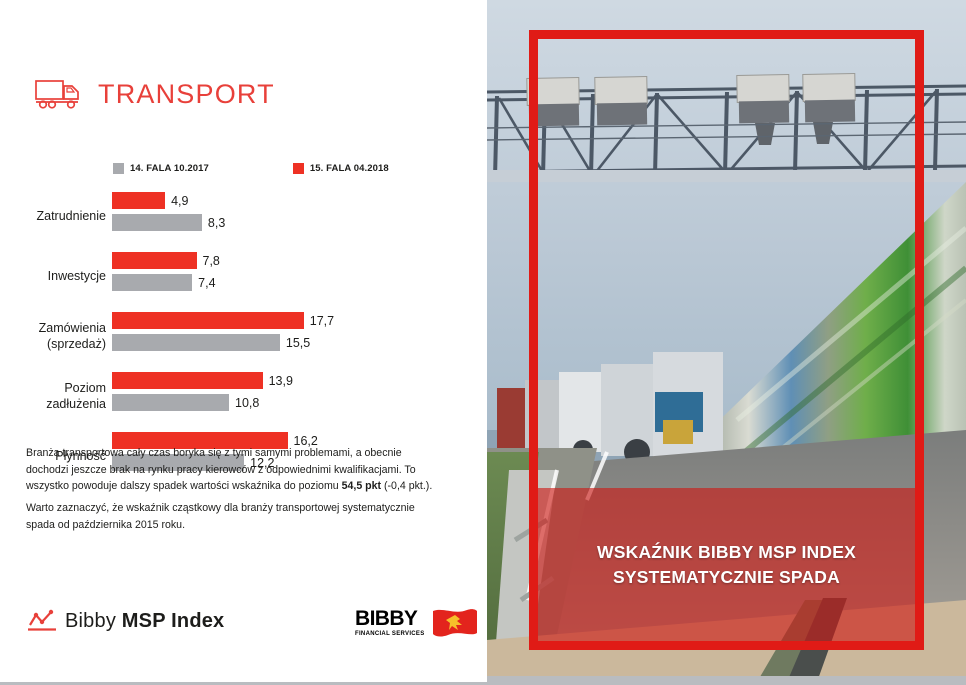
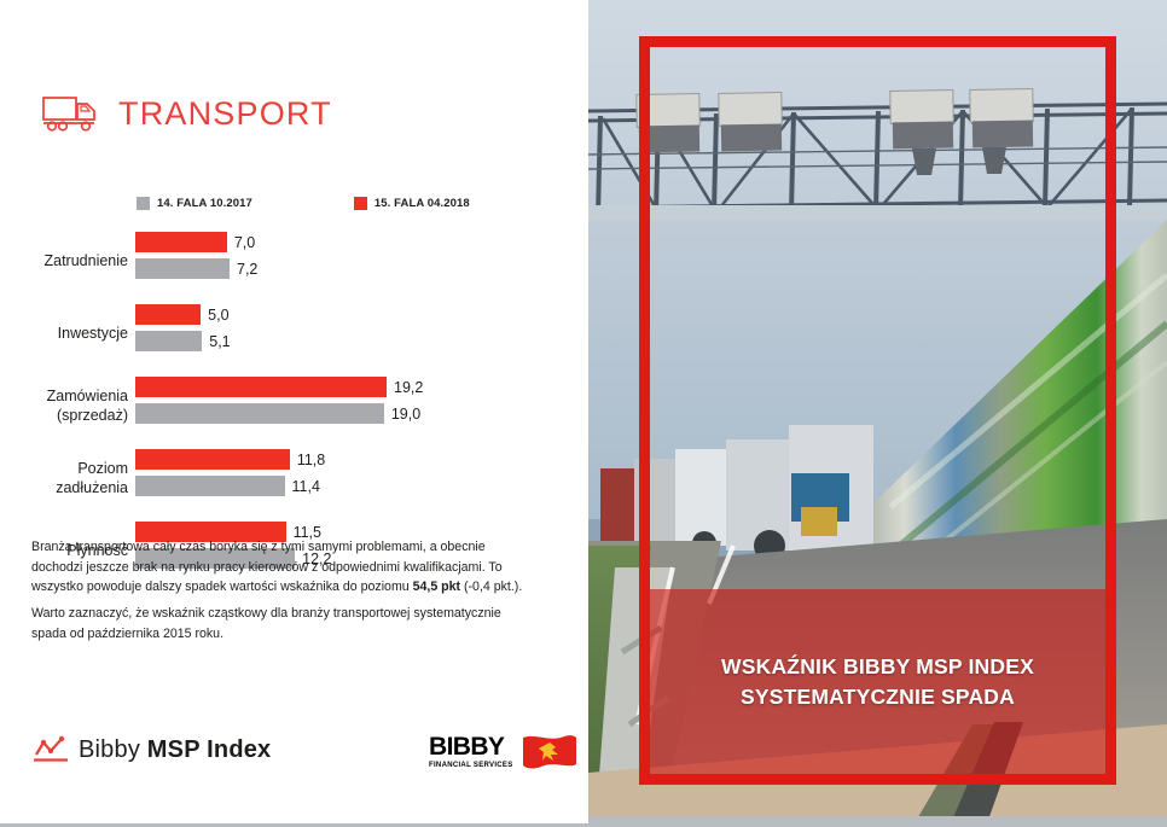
15. FALA 04.2018/Zatrudnienie: 4,9 -> 7,0
14. FALA 10.2017/Zatrudnienie: 8,3 -> 7,2
15. FALA 04.2018/Inwestycje: 7,8 -> 5,0
14. FALA 10.2017/Inwestycje: 7,4 -> 5,1
15. FALA 04.2018/Zamówienia (sprzedaż): 17,7 -> 19,2
14. FALA 10.2017/Zamówienia (sprzedaż): 15,5 -> 19,0
15. FALA 04.2018/Poziom zadłużenia: 13,9 -> 11,8
14. FALA 10.2017/Poziom zadłużenia: 10,8 -> 11,4
15. FALA 04.2018/Płynność: 16,2 -> 11,5
